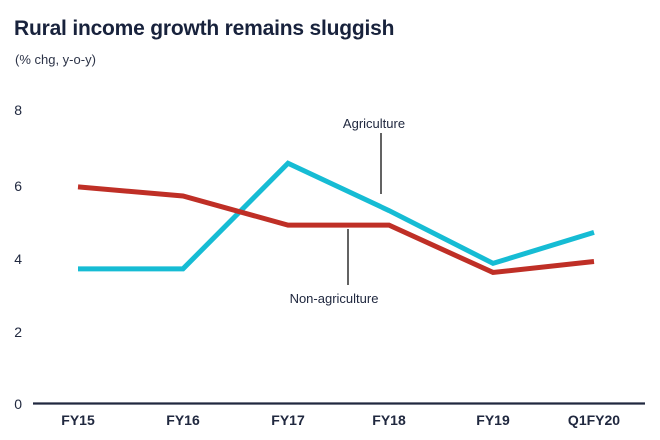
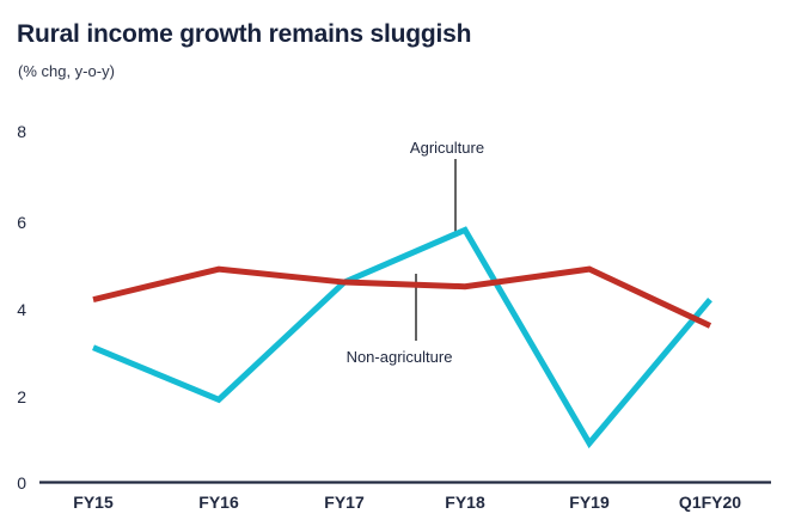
Agriculture/FY15: 3.7 -> 3.1
Non-agriculture/FY15: 6.0 -> 4.2
Agriculture/FY16: 3.7 -> 1.9
Non-agriculture/FY16: 5.7 -> 4.9
Agriculture/FY17: 6.6 -> 4.6
Non-agriculture/FY17: 4.9 -> 4.6
Agriculture/FY18: 5.3 -> 5.8
Non-agriculture/FY18: 4.9 -> 4.5
Agriculture/FY19: 3.9 -> 0.9
Non-agriculture/FY19: 3.6 -> 4.9
Agriculture/Q1FY20: 4.7 -> 4.2
Non-agriculture/Q1FY20: 3.9 -> 3.6
